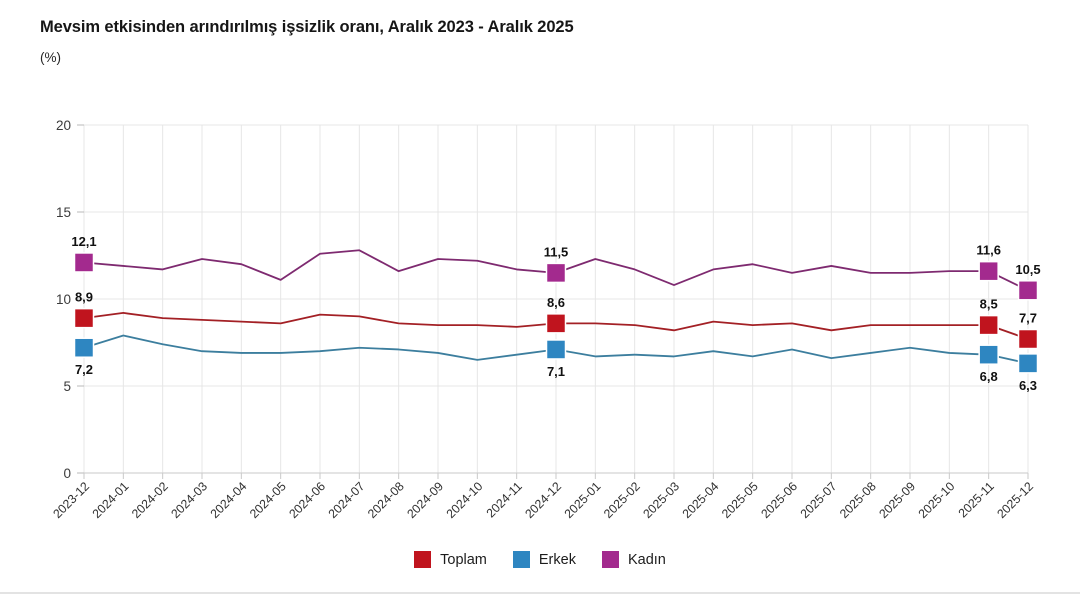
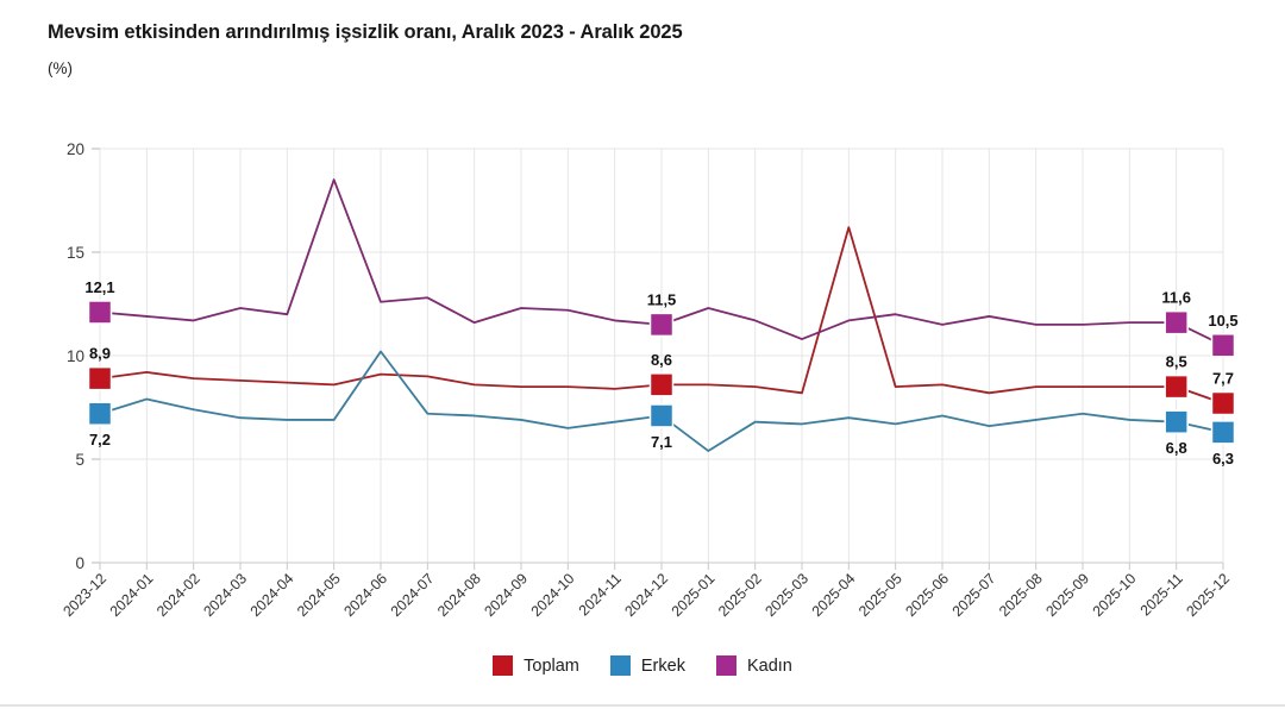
Kadın/2024-05: 11.1 -> 18.5
Erkek/2024-06: 7.0 -> 10.2
Erkek/2025-01: 6.7 -> 5.4
Toplam/2025-04: 8.7 -> 16.2
